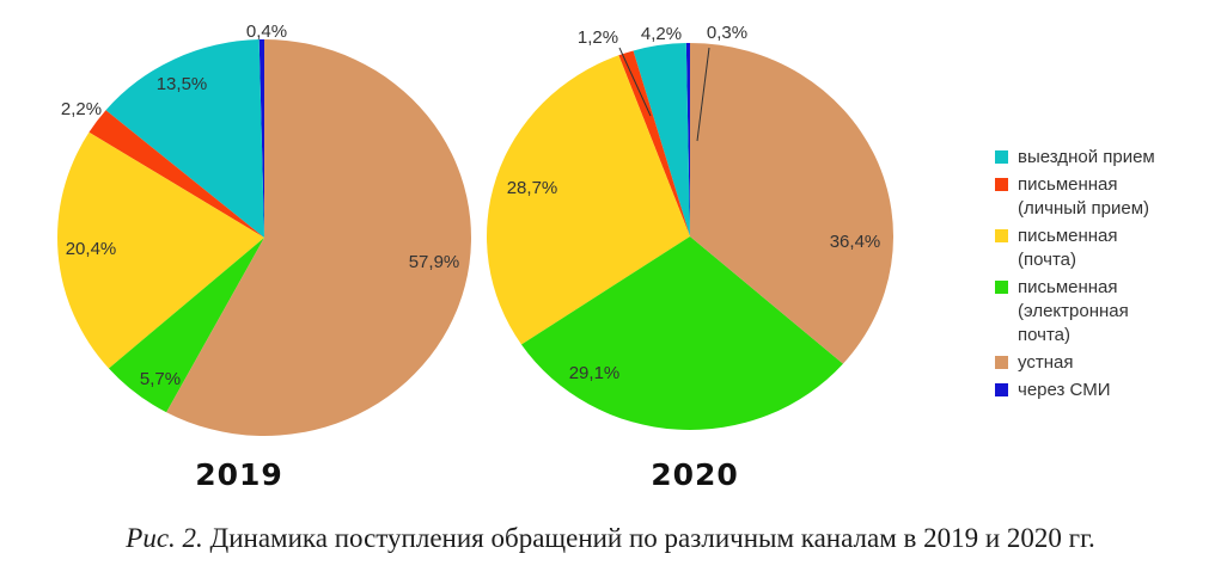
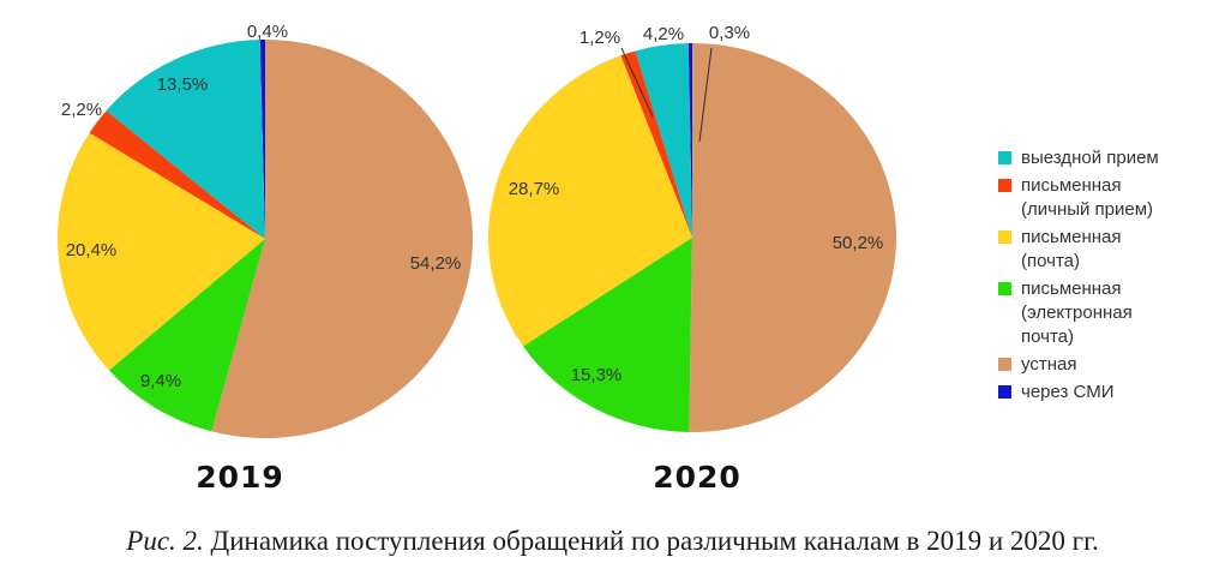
2019/письменная (электронная почта): 5,7% -> 9,4%
2019/устная: 57,9% -> 54,2%
2020/письменная (электронная почта): 29,1% -> 15,3%
2020/устная: 36,4% -> 50,2%
